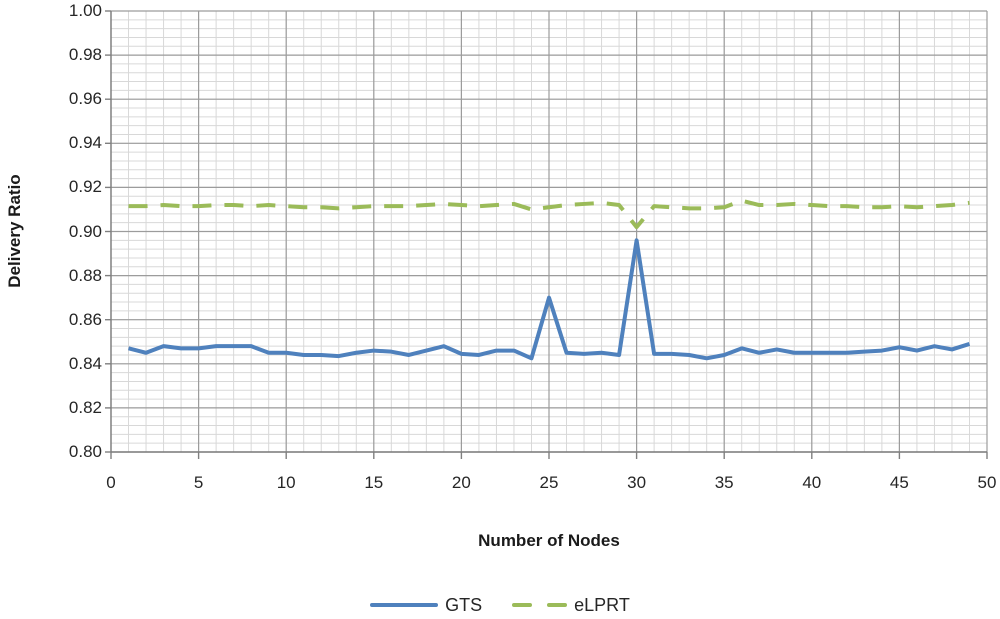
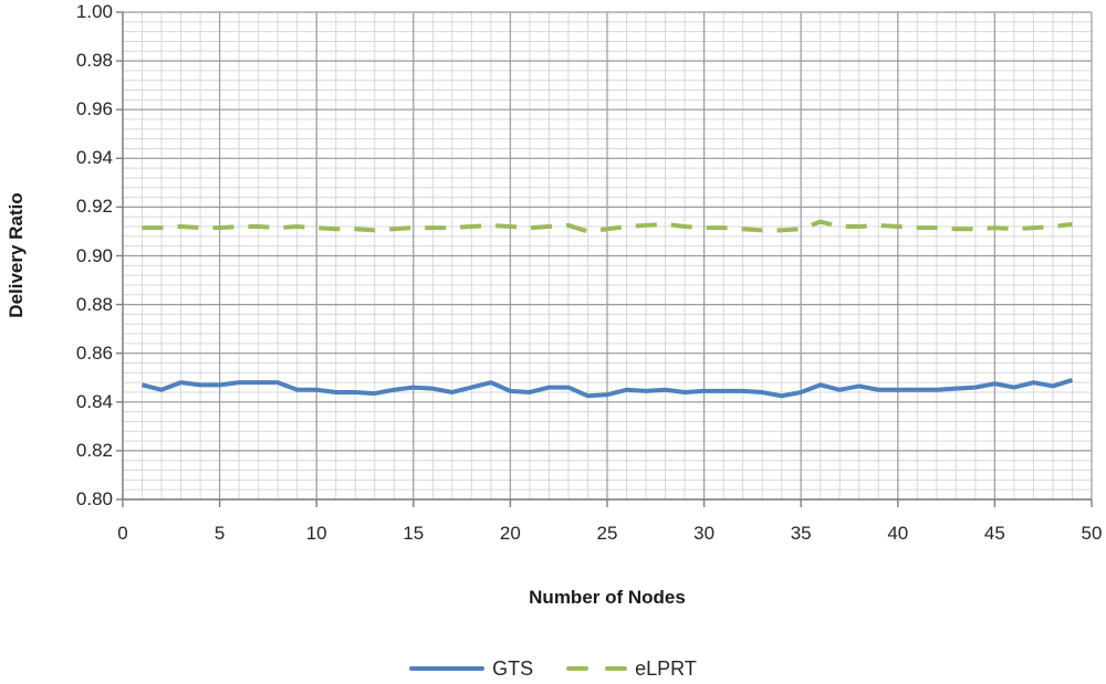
GTS/25: 0.870 -> 0.843
GTS/30: 0.896 -> 0.845
eLPRT/30: 0.902 -> 0.911
